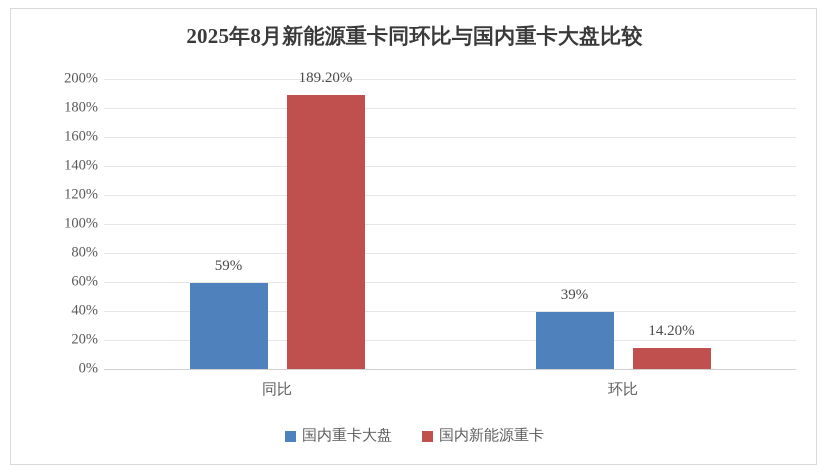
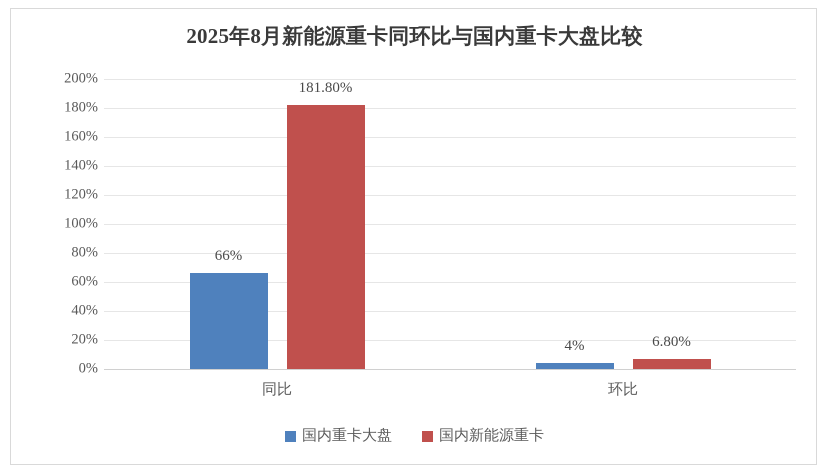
国内重卡大盘/同比: 59% -> 66%
国内新能源重卡/同比: 189.20% -> 181.80%
国内重卡大盘/环比: 39% -> 4%
国内新能源重卡/环比: 14.20% -> 6.80%
